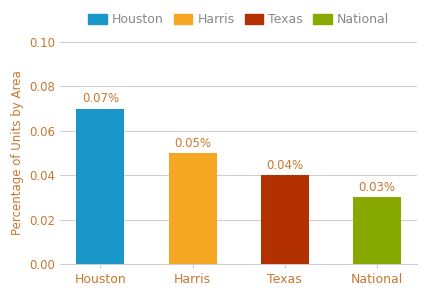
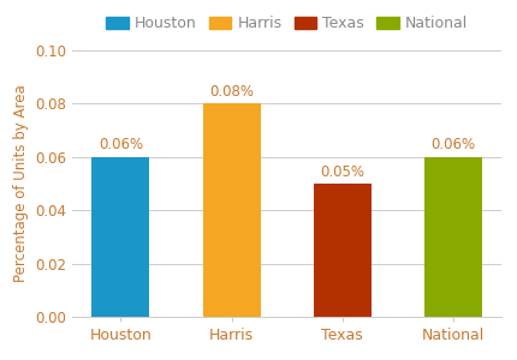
Houston: 0.07% -> 0.06%
Harris: 0.05% -> 0.08%
Texas: 0.04% -> 0.05%
National: 0.03% -> 0.06%
